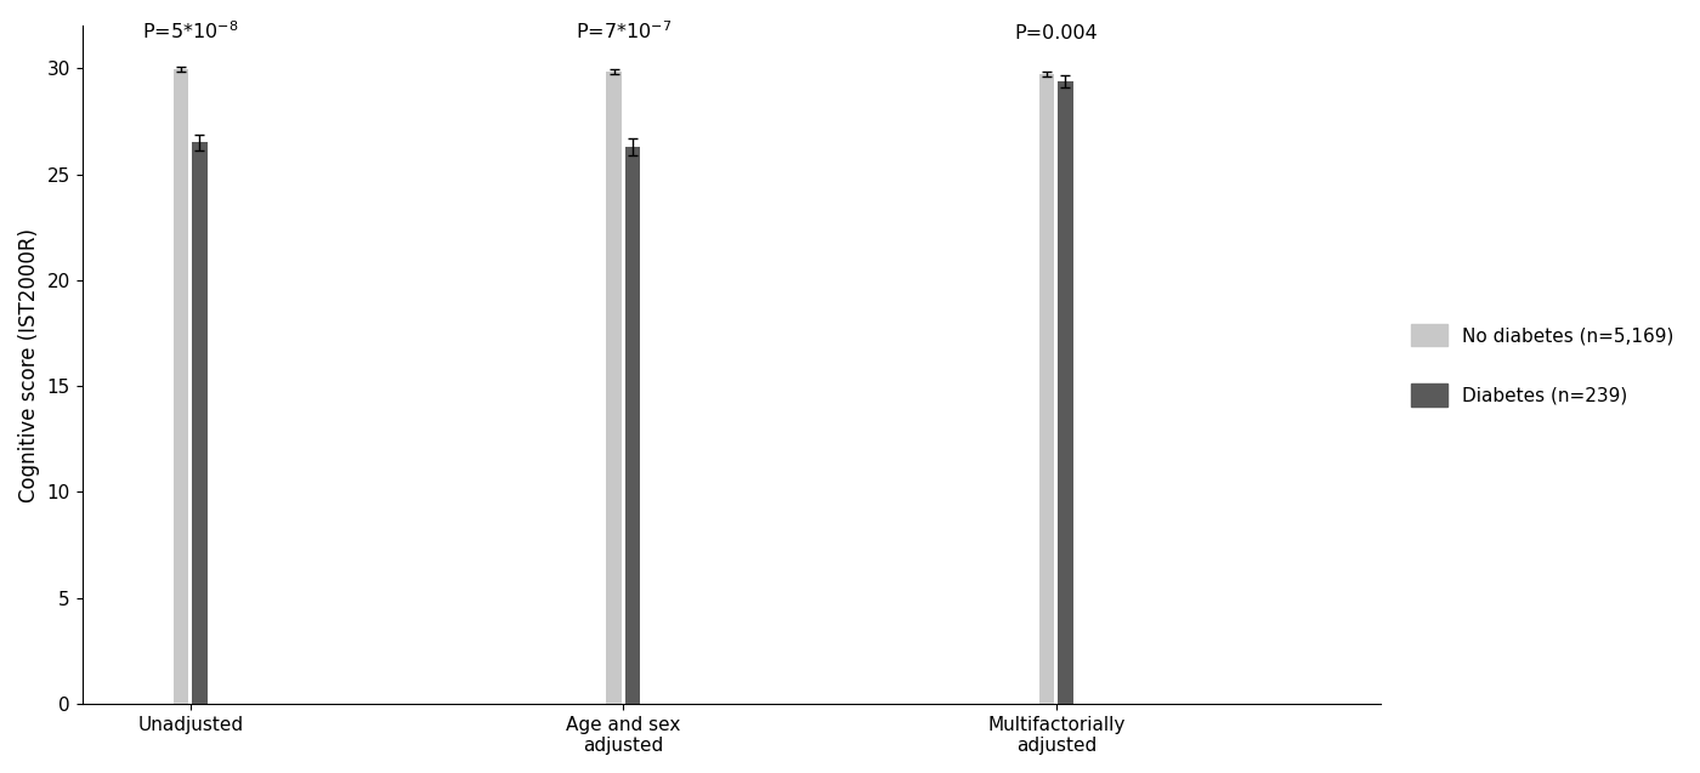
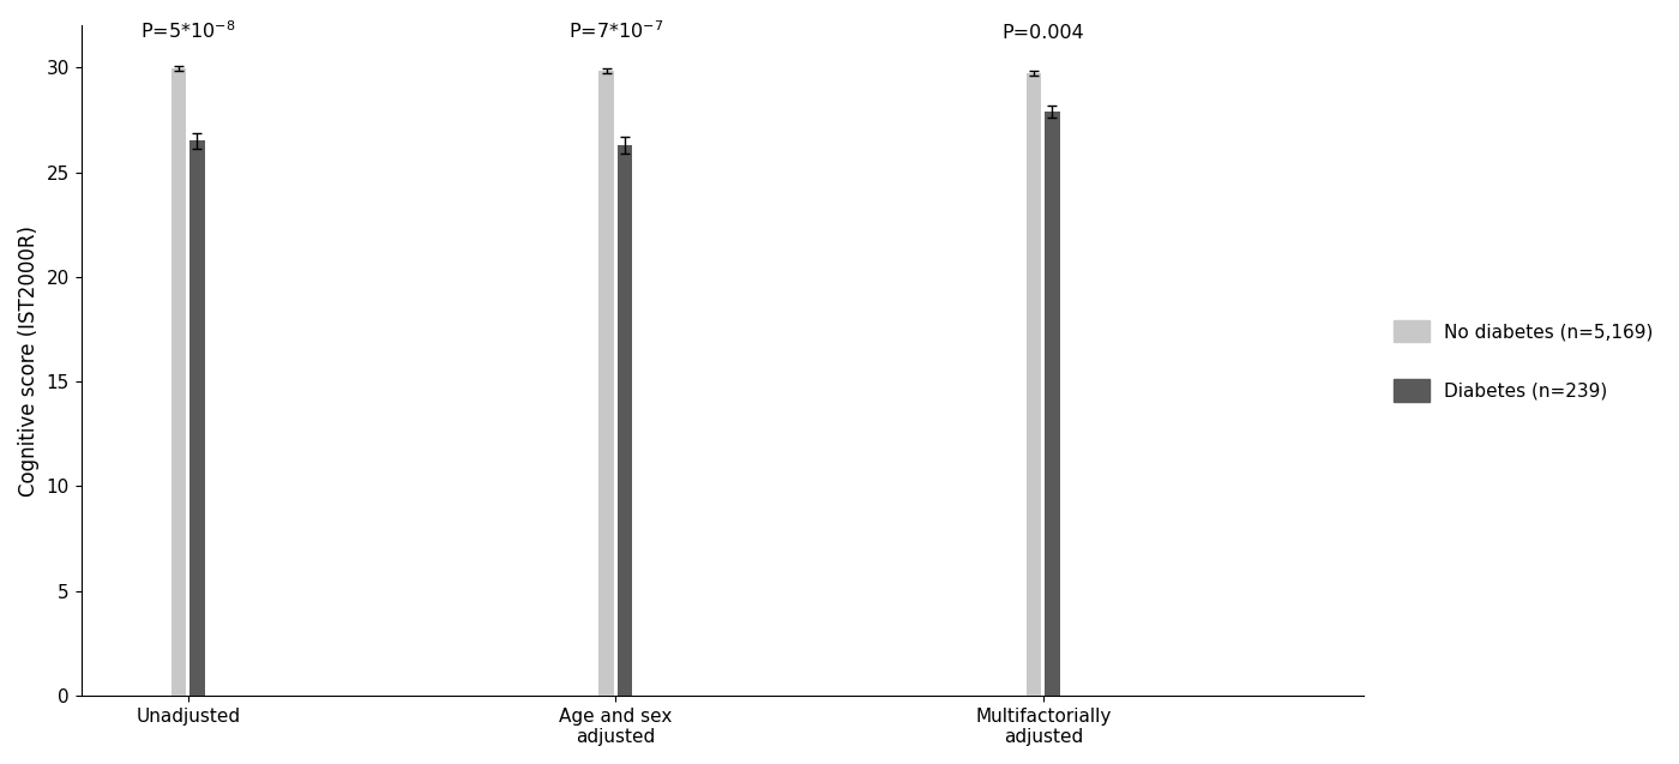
Diabetes (n=239)/Multifactorially adjusted: 29.4 -> 27.9
